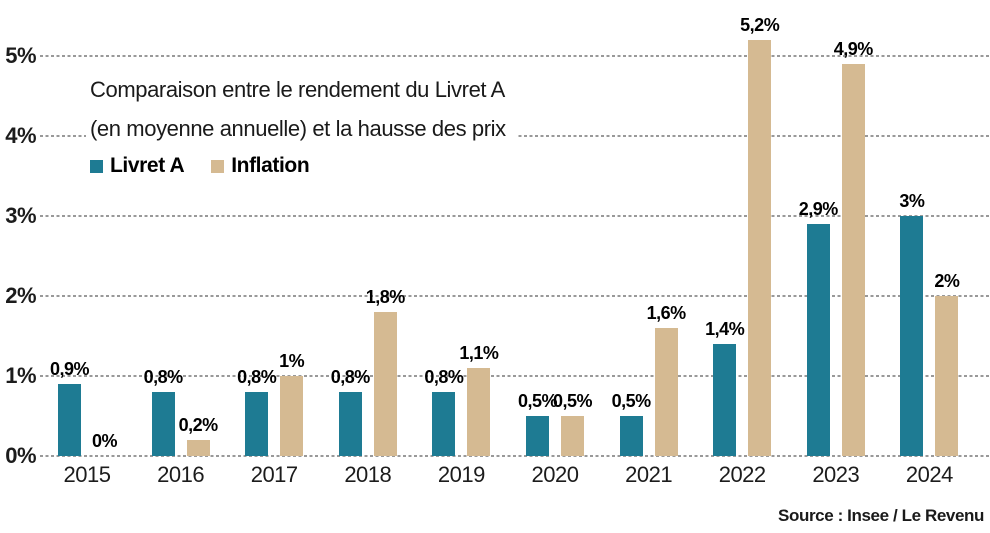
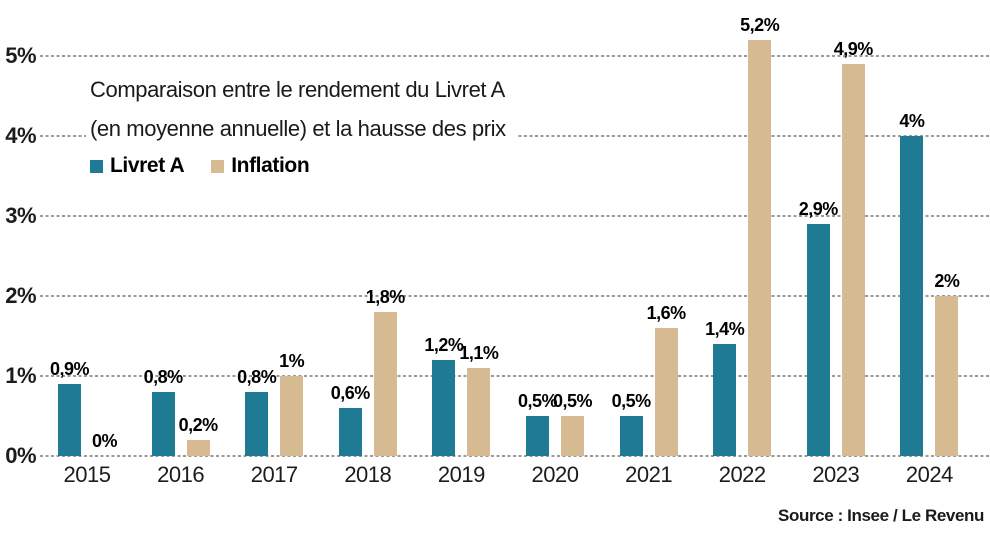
Livret A/2018: 0,8% -> 0,6%
Livret A/2019: 0,8% -> 1,2%
Livret A/2024: 3% -> 4%
